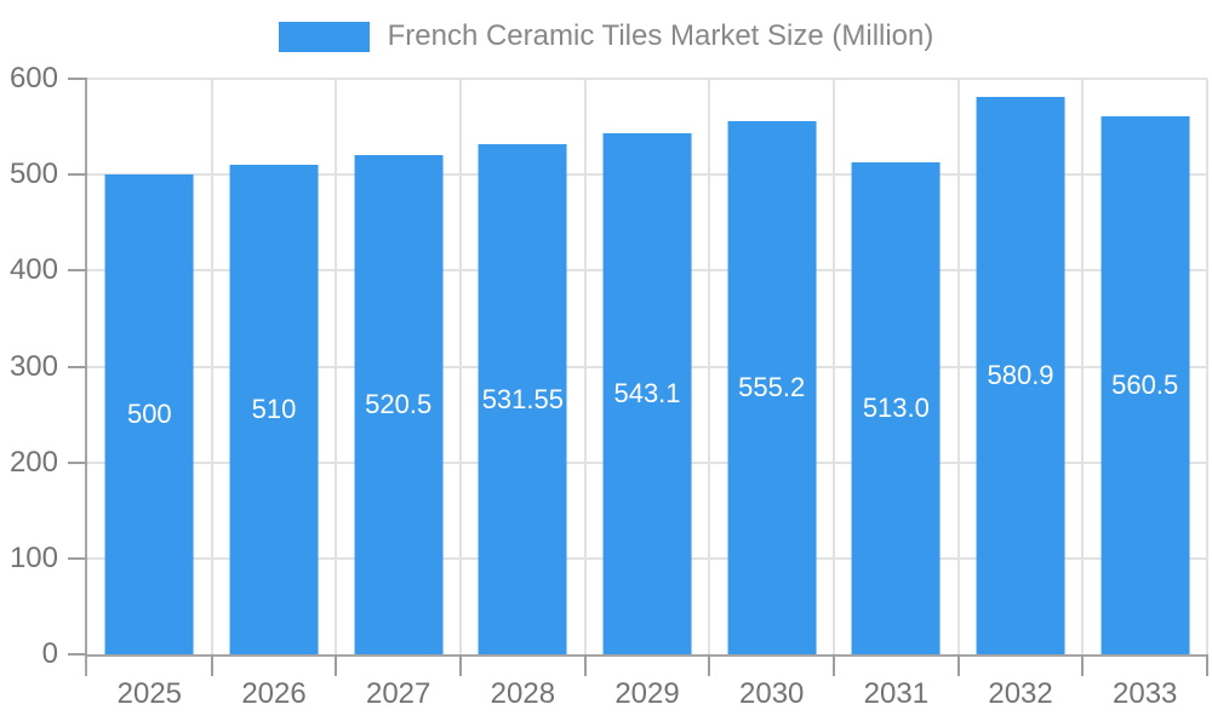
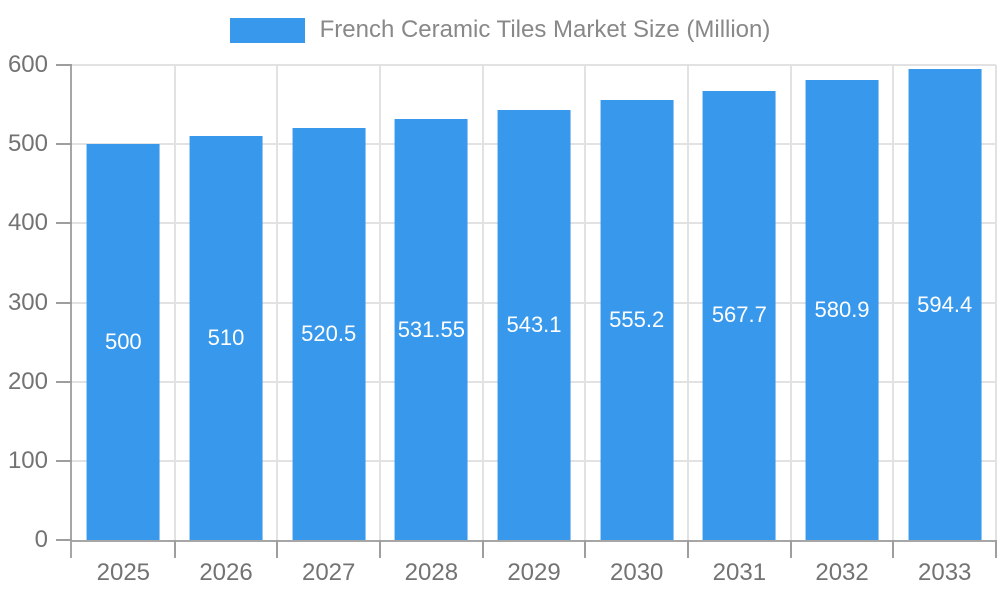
2031: 513.0 -> 567.7
2033: 560.5 -> 594.4
